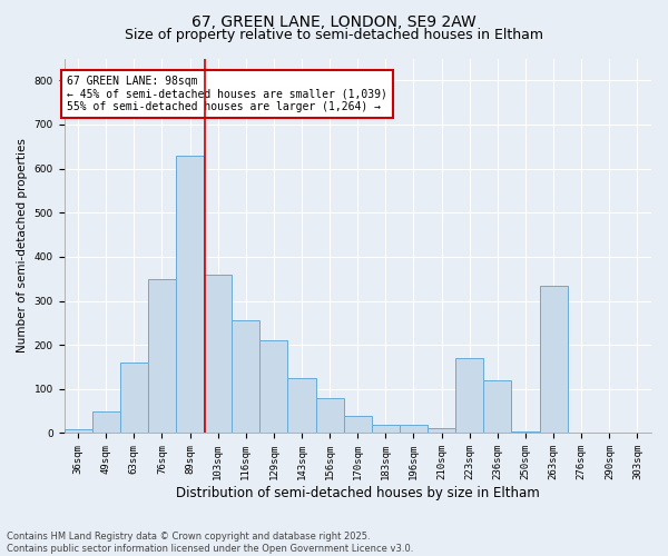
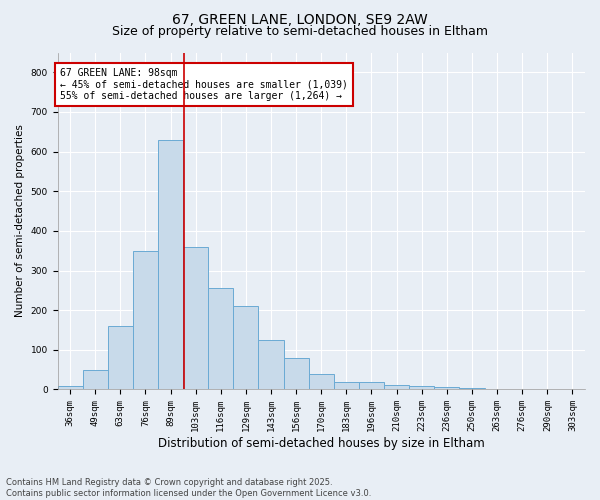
223sqm: 170 -> 8
236sqm: 120 -> 5
263sqm: 335 -> 1
